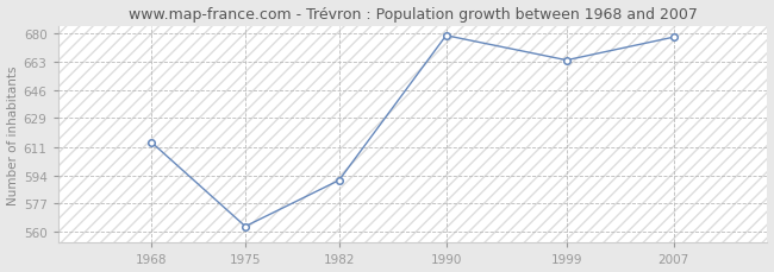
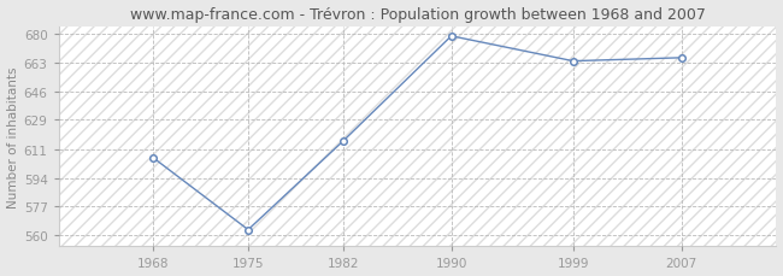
1968: 614 -> 606
1982: 591 -> 616
2007: 678 -> 666
